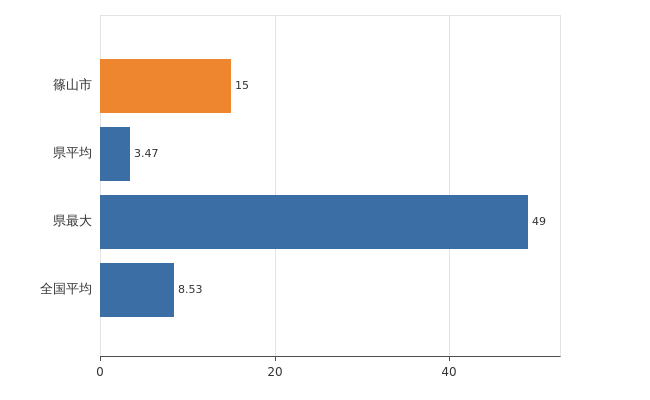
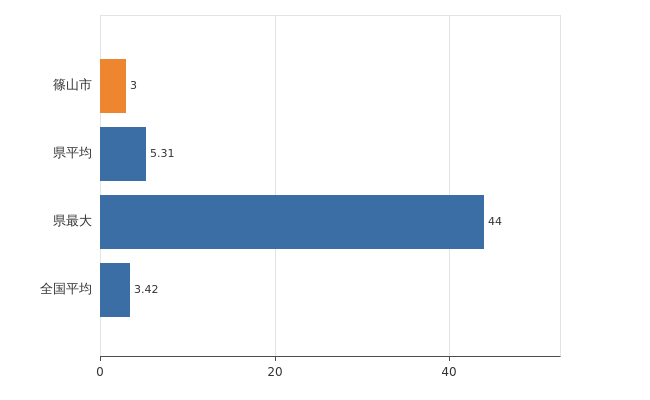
篠山市: 15 -> 3
県平均: 3.47 -> 5.31
県最大: 49 -> 44
全国平均: 8.53 -> 3.42
